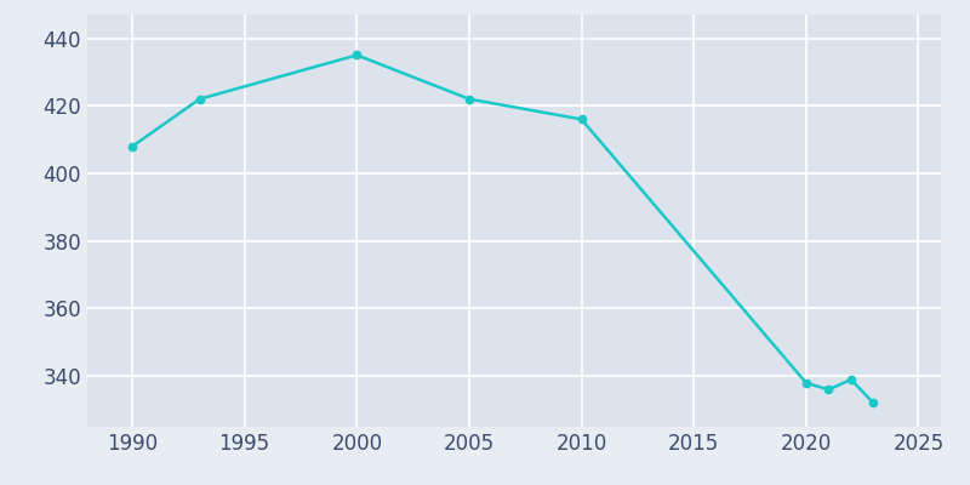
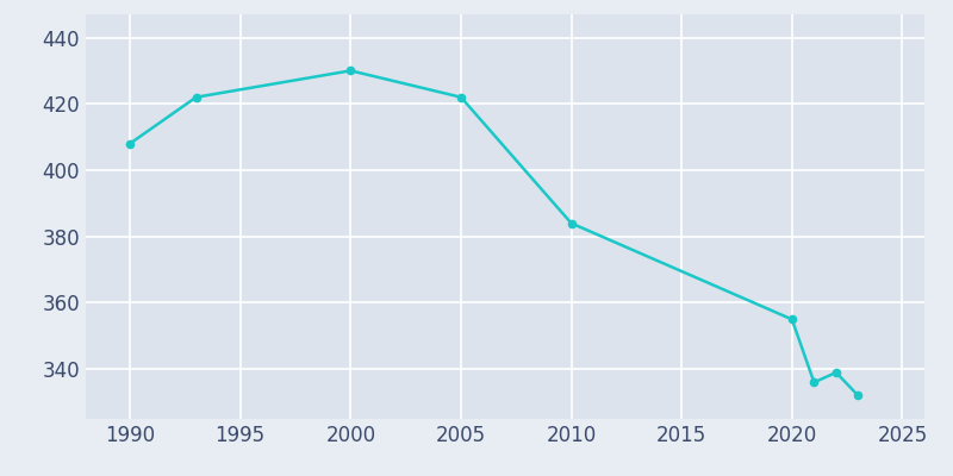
2000: 435 -> 430
2010: 416 -> 384
2020: 338 -> 355
